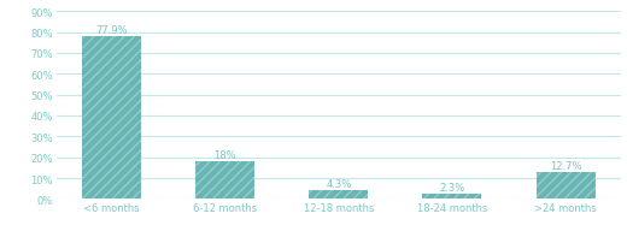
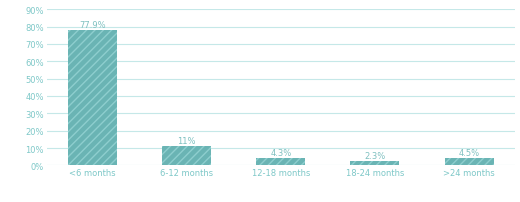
6-12 months: 18% -> 11%
>24 months: 12.7% -> 4.5%
